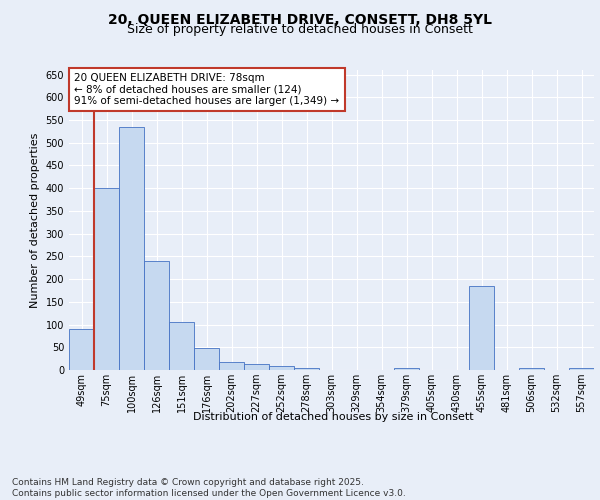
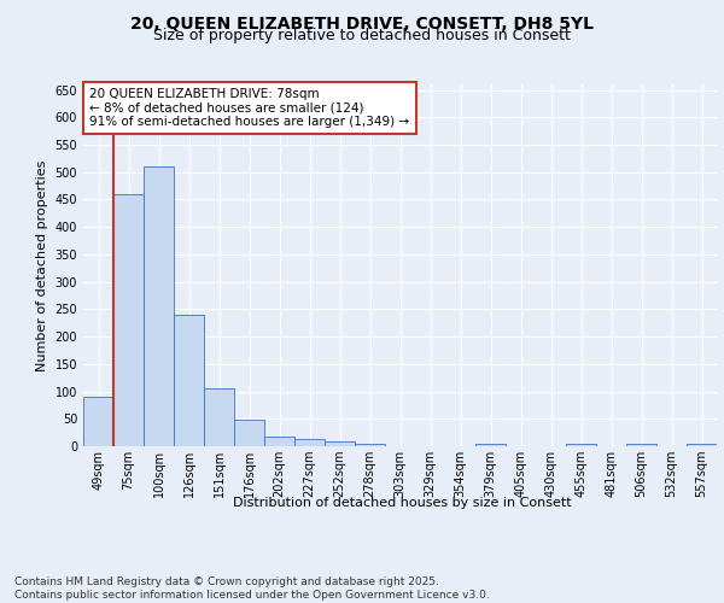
75sqm: 400 -> 460
100sqm: 535 -> 510
455sqm: 185 -> 4
